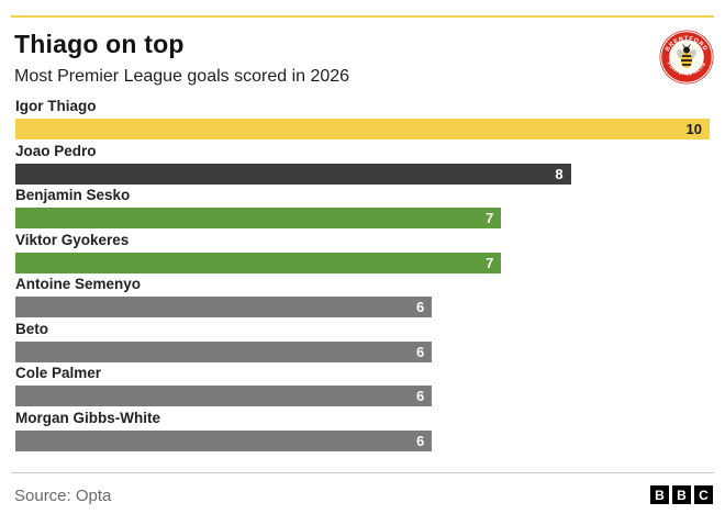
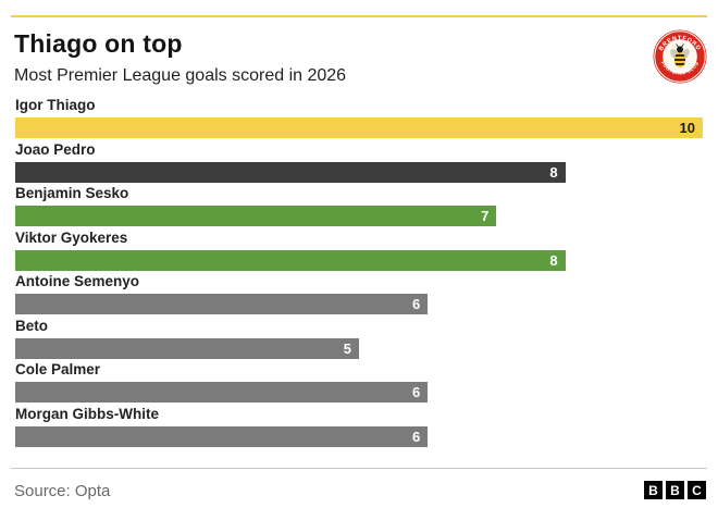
Viktor Gyokeres: 7 -> 8
Beto: 6 -> 5
